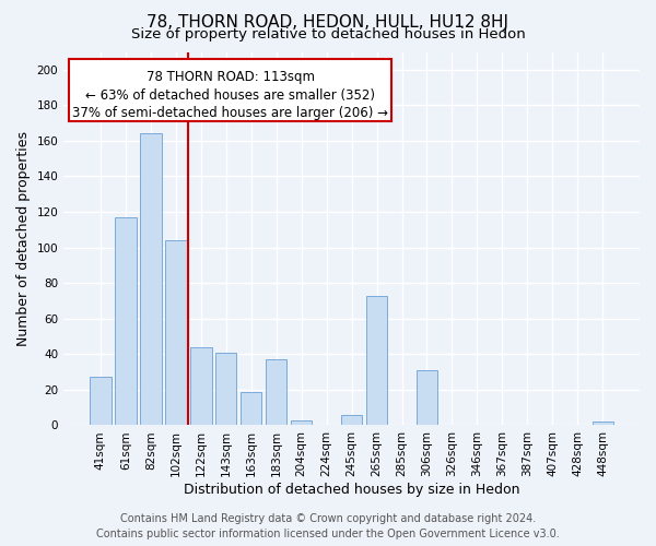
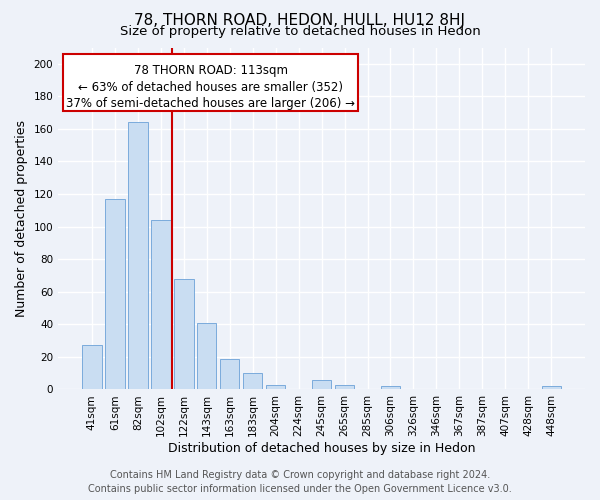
122sqm: 44 -> 68
183sqm: 37 -> 10
265sqm: 73 -> 3
306sqm: 31 -> 2
